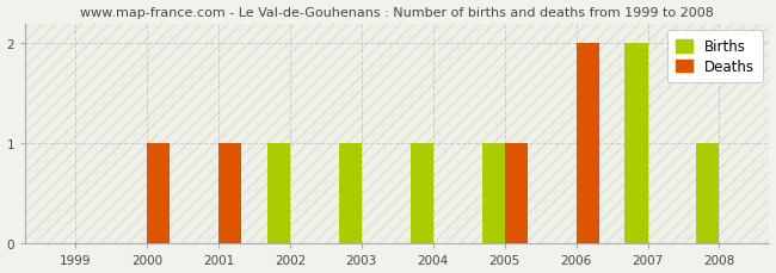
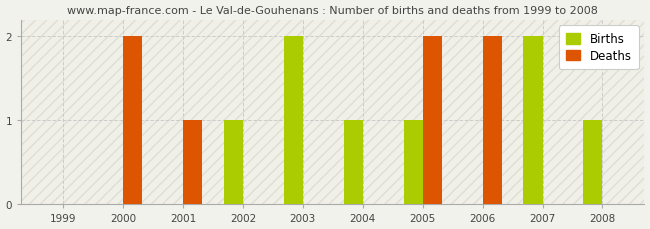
Deaths/2000: 1 -> 2
Births/2003: 1 -> 2
Deaths/2005: 1 -> 2
